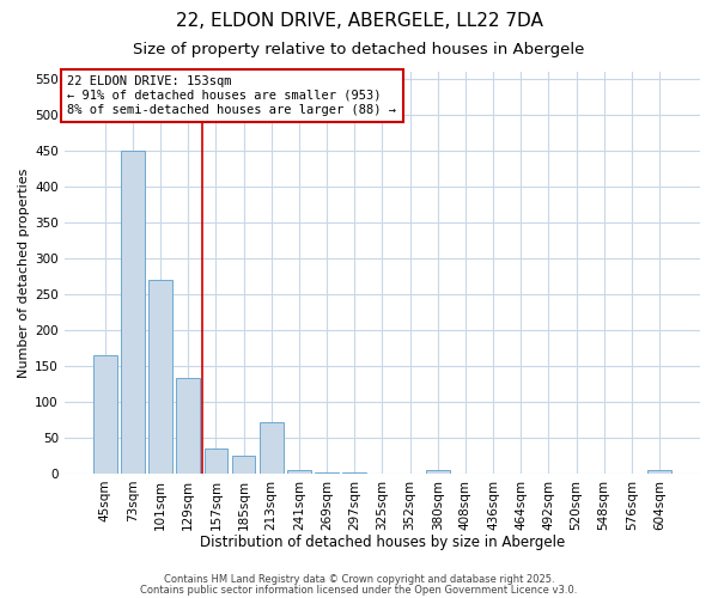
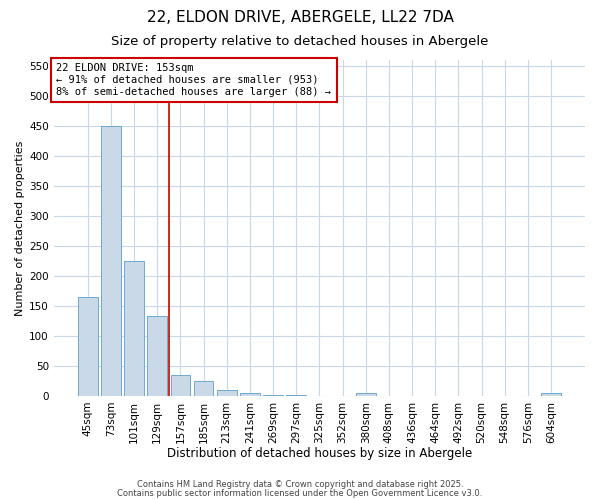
101sqm: 270 -> 225
213sqm: 72 -> 9
